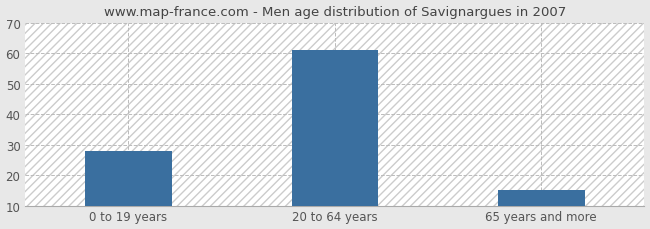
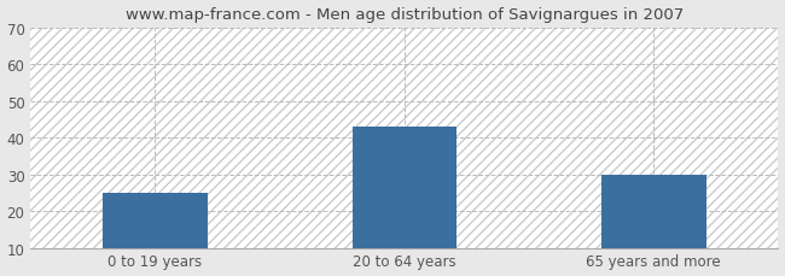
0 to 19 years: 28 -> 25
20 to 64 years: 61 -> 43
65 years and more: 15 -> 30
